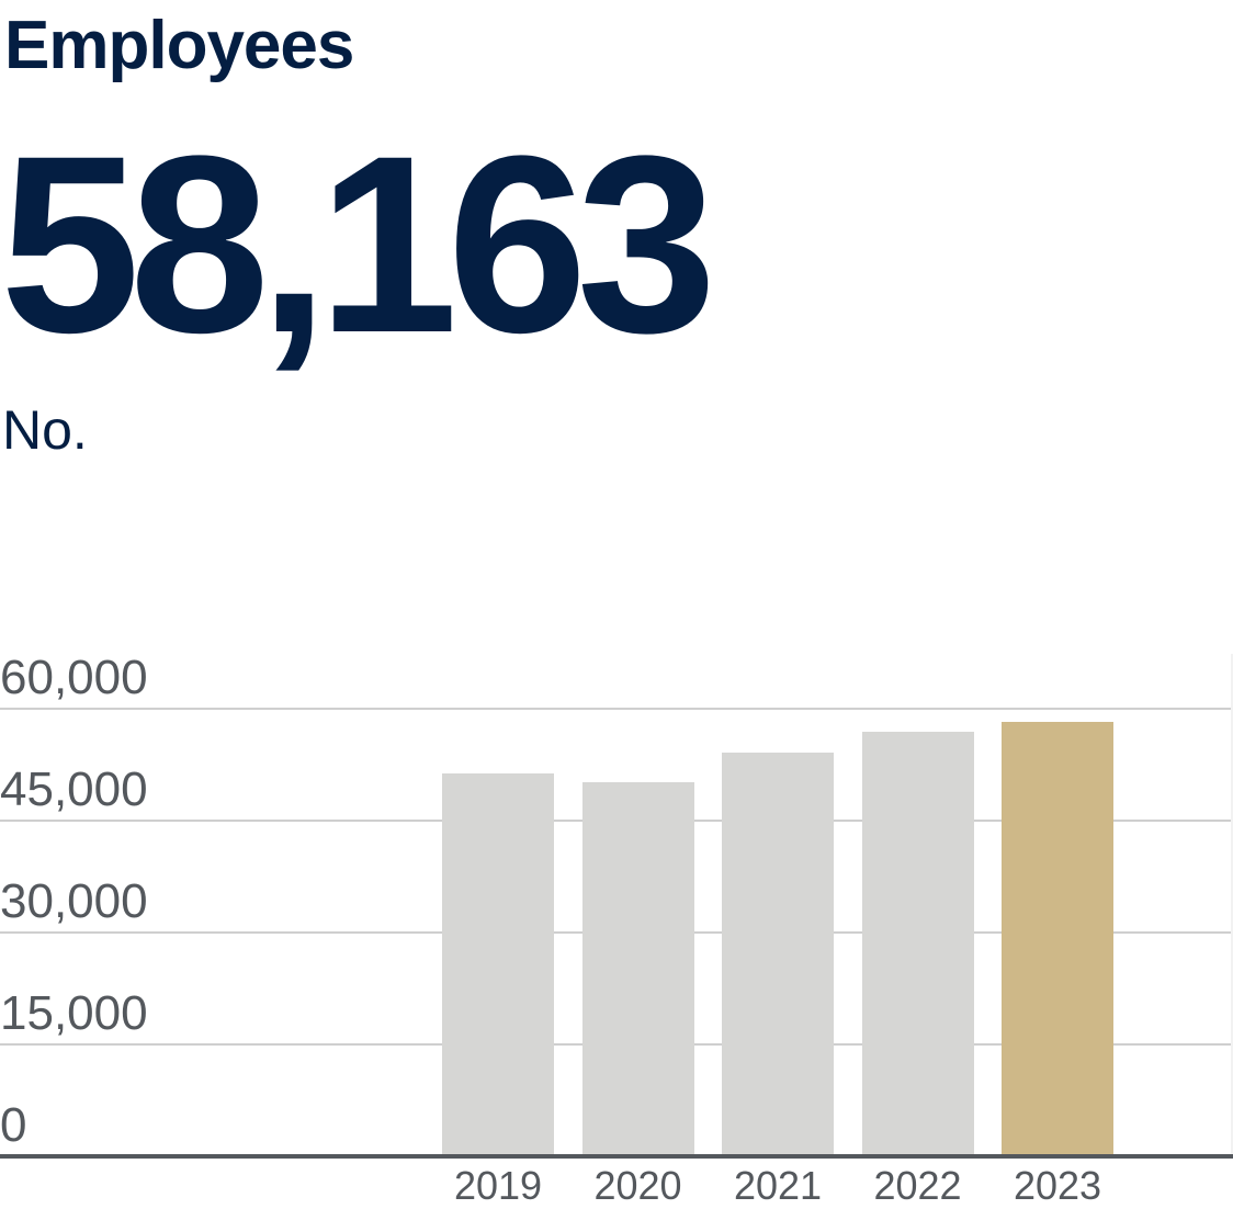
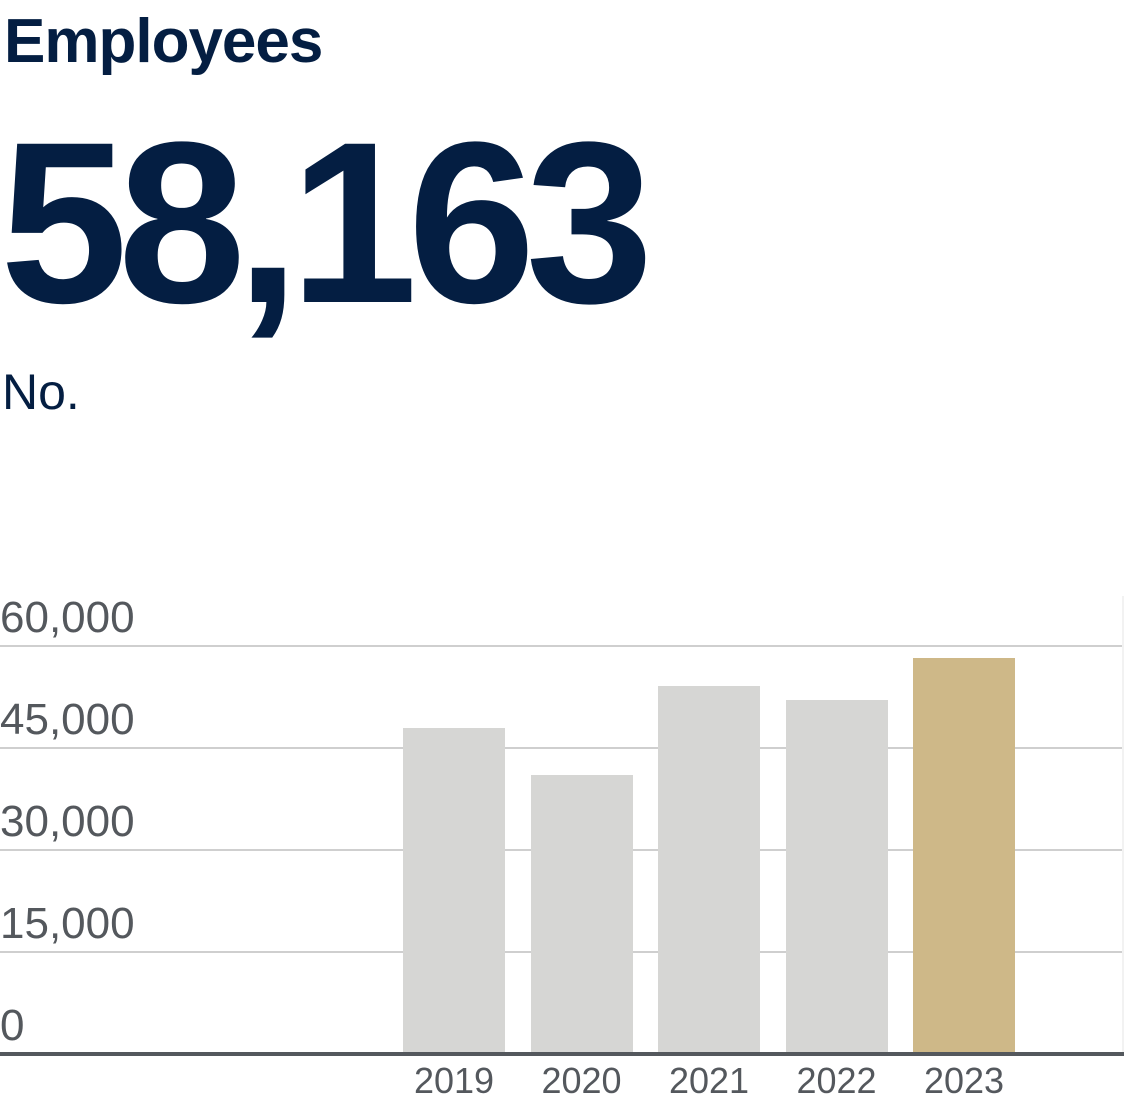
2019: 51000 -> 48000
2020: 50000 -> 41000
2022: 57000 -> 52000
